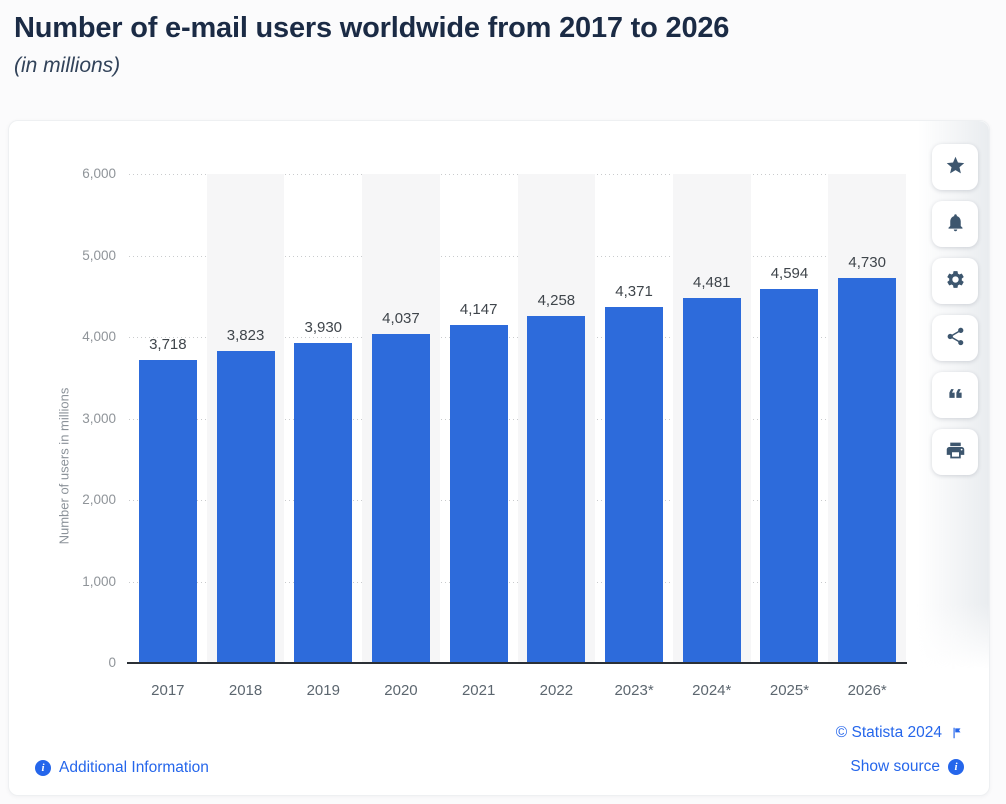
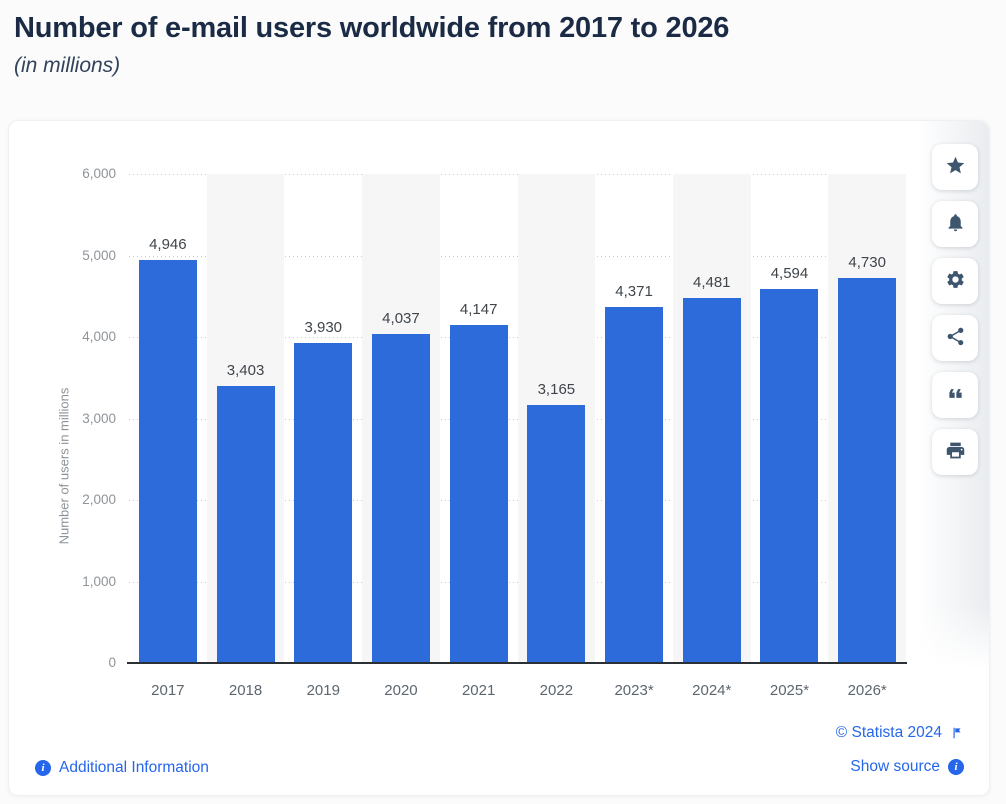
2017: 3,718 -> 4,946
2018: 3,823 -> 3,403
2022: 4,258 -> 3,165
